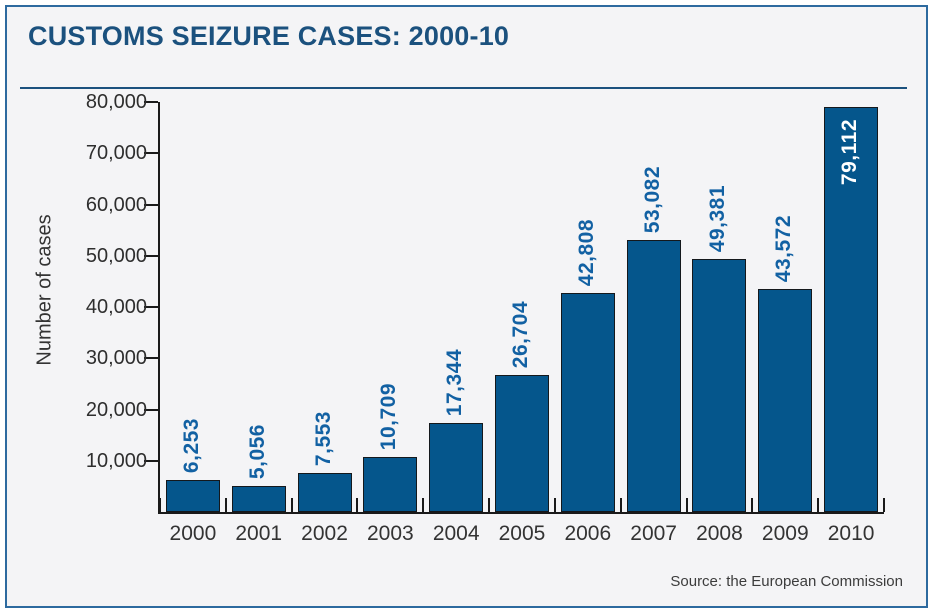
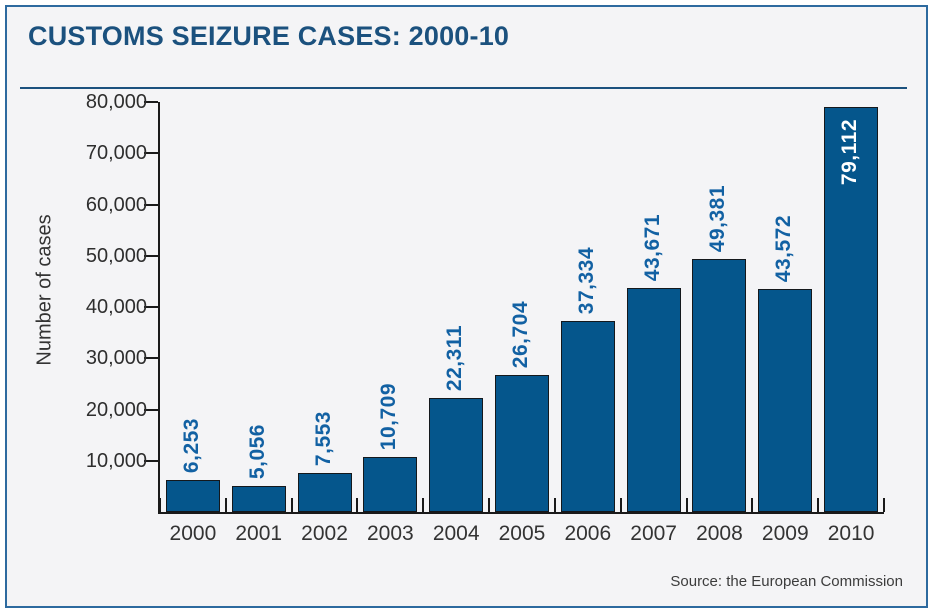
2004: 17,344 -> 22,311
2006: 42,808 -> 37,334
2007: 53,082 -> 43,671
